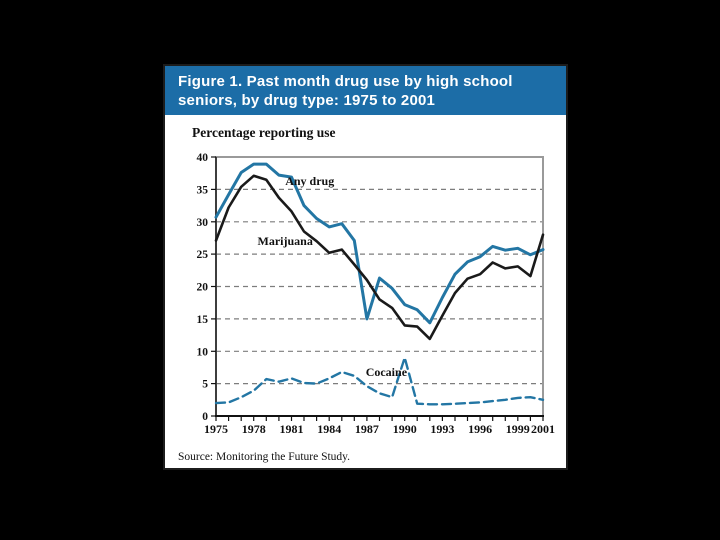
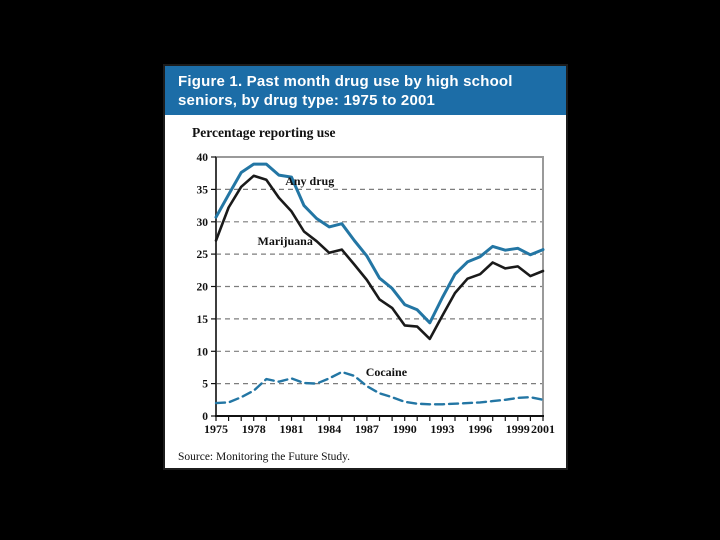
Any drug/1987: 15 -> 25
Cocaine/1990: 9 -> 2
Marijuana/2001: 28 -> 22
